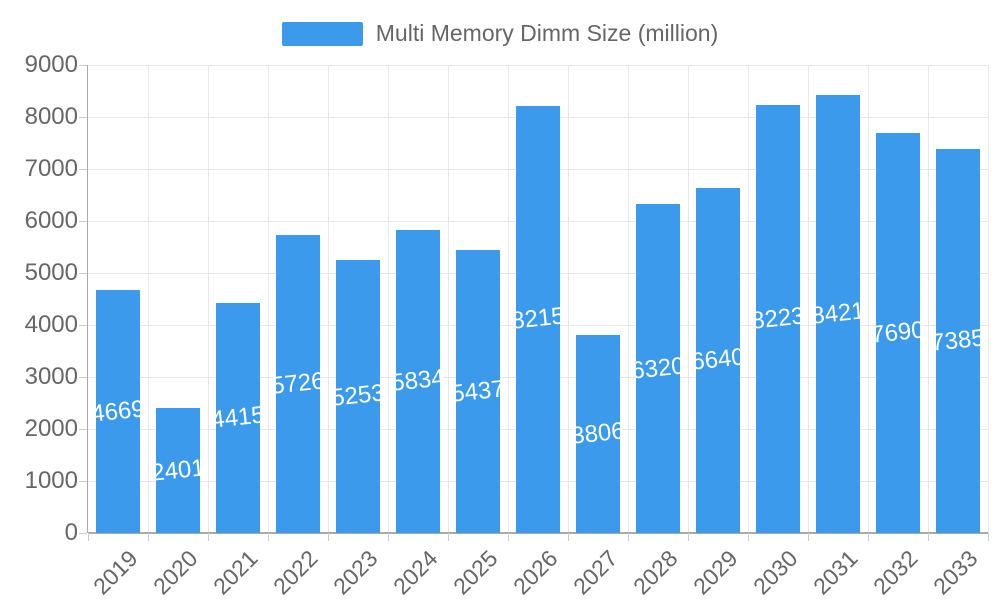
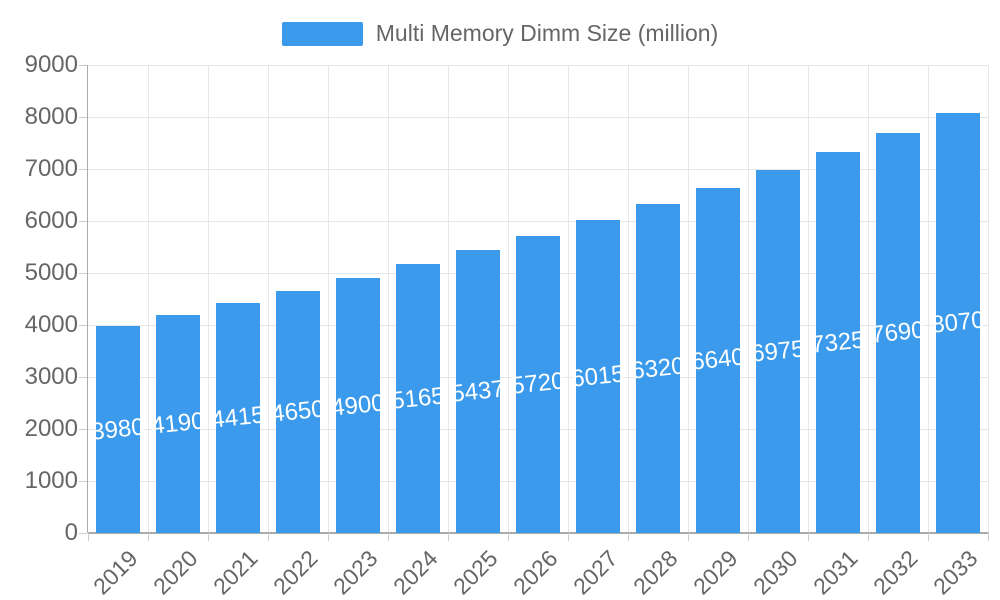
2019: 4669 -> 3980
2020: 2401 -> 4190
2022: 5726 -> 4650
2023: 5253 -> 4900
2024: 5834 -> 5165
2026: 8215 -> 5720
2027: 3806 -> 6015
2030: 8223 -> 6975
2031: 8421 -> 7325
2033: 7385 -> 8070
